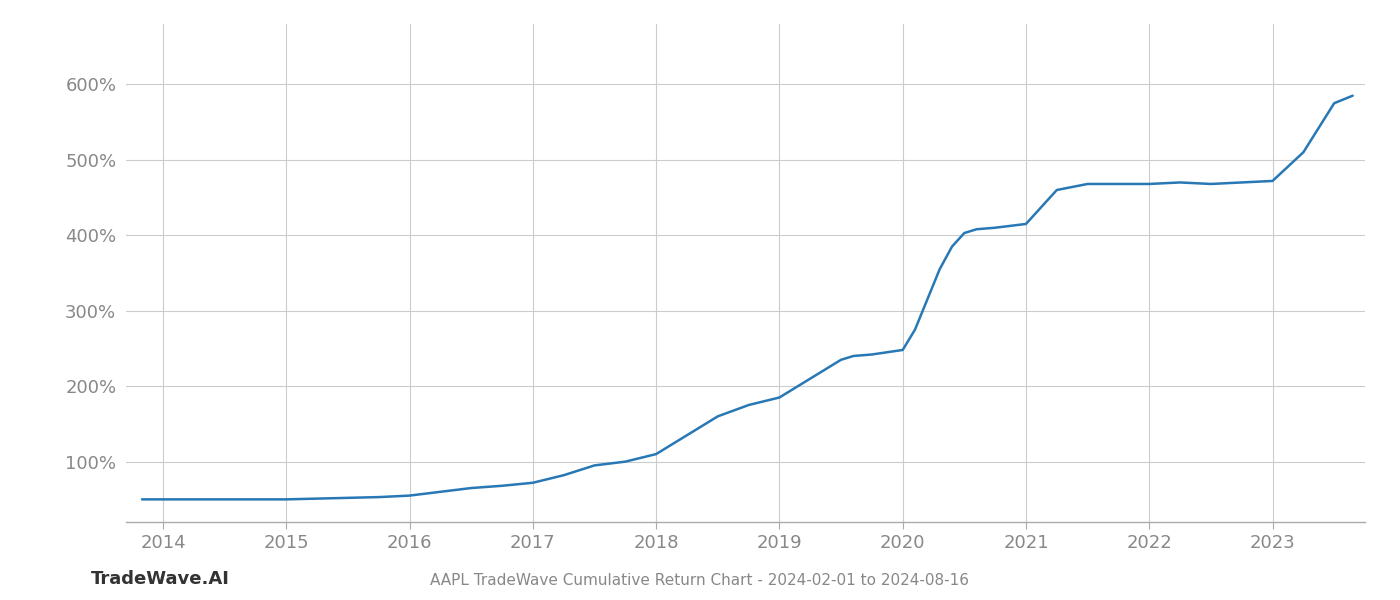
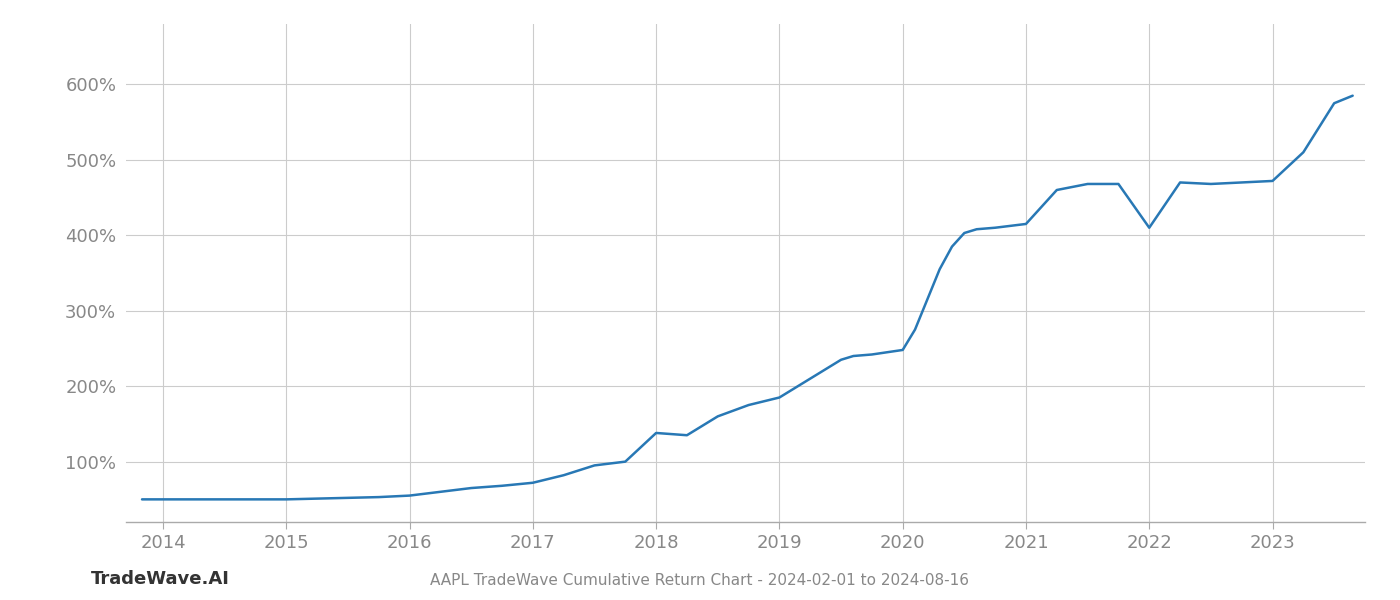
2018: 110% -> 138%
2022: 468% -> 410%
